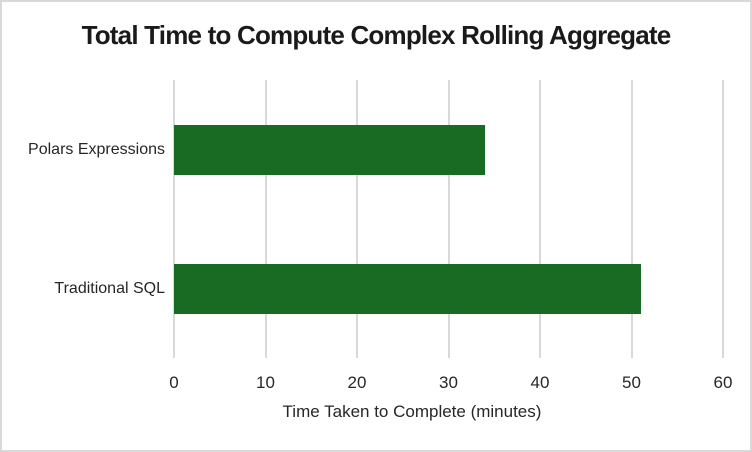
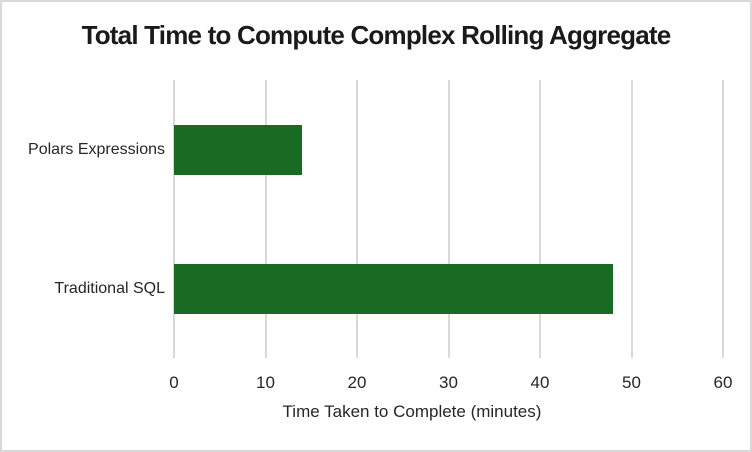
Polars Expressions: 34 -> 14
Traditional SQL: 51 -> 48
